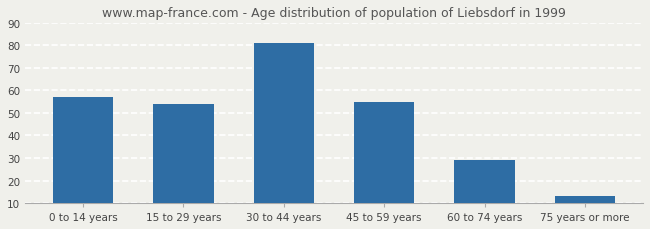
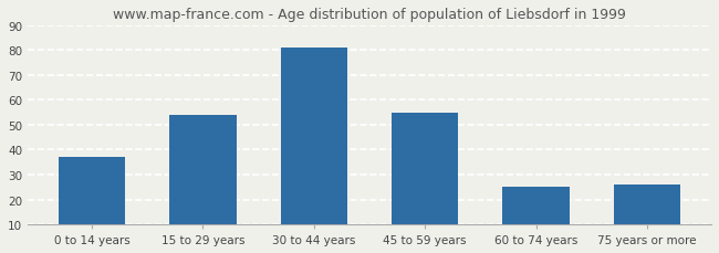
0 to 14 years: 57 -> 37
60 to 74 years: 29 -> 25
75 years or more: 13 -> 26
